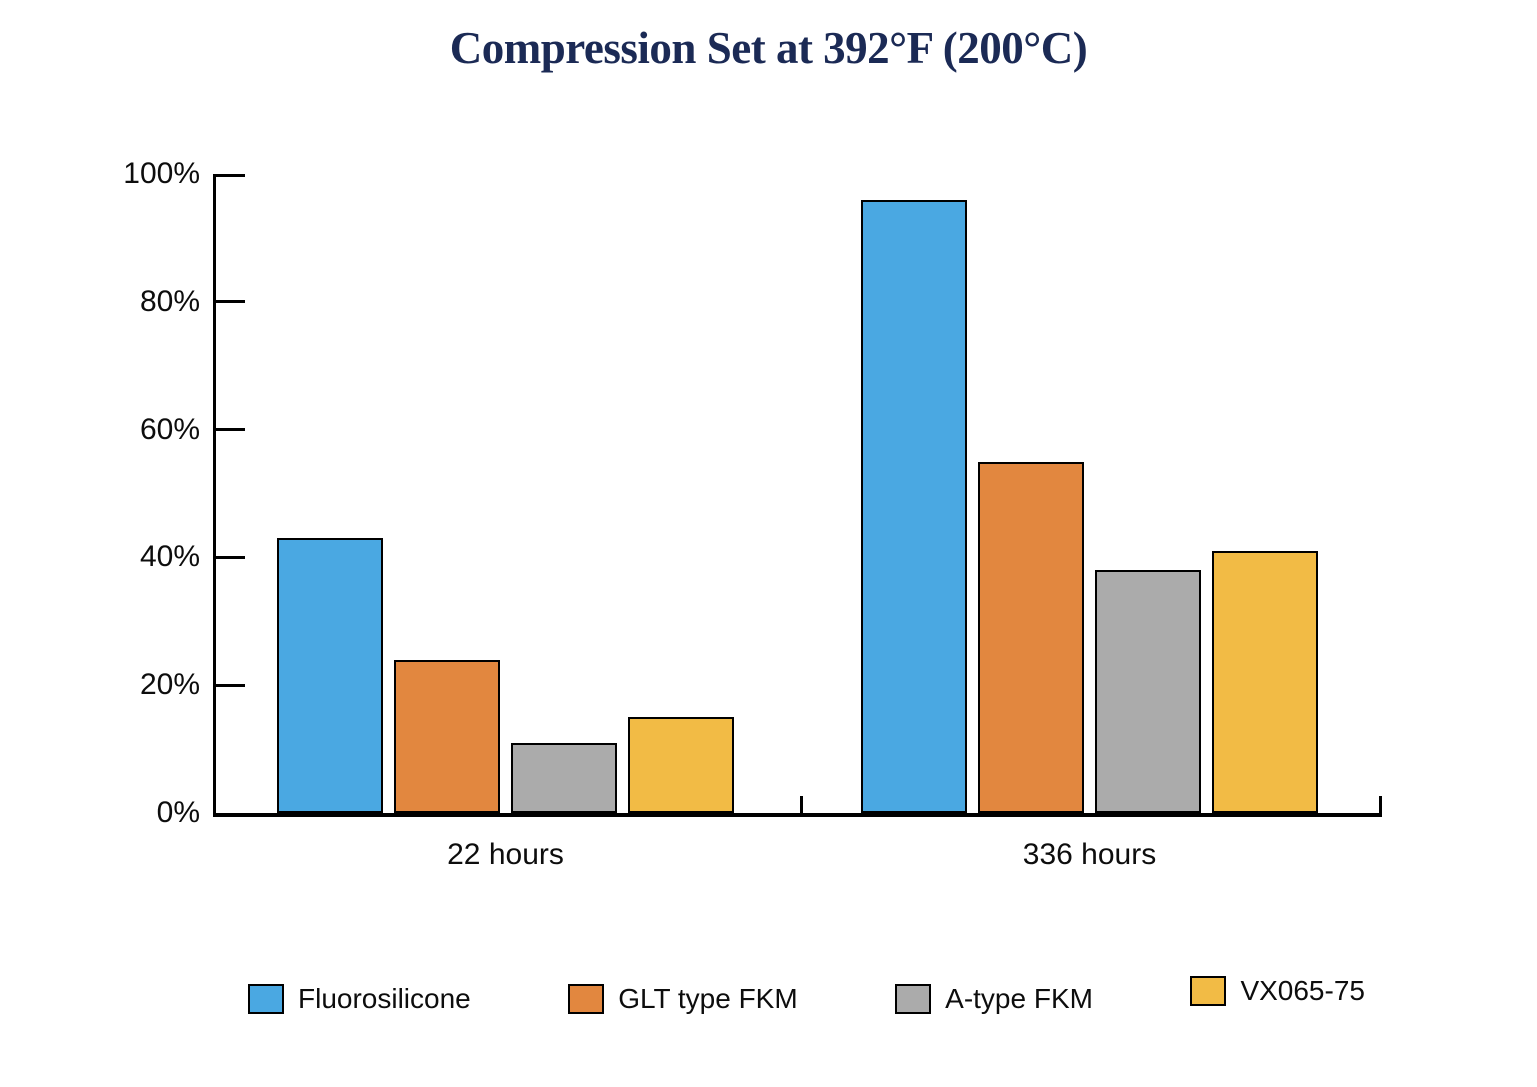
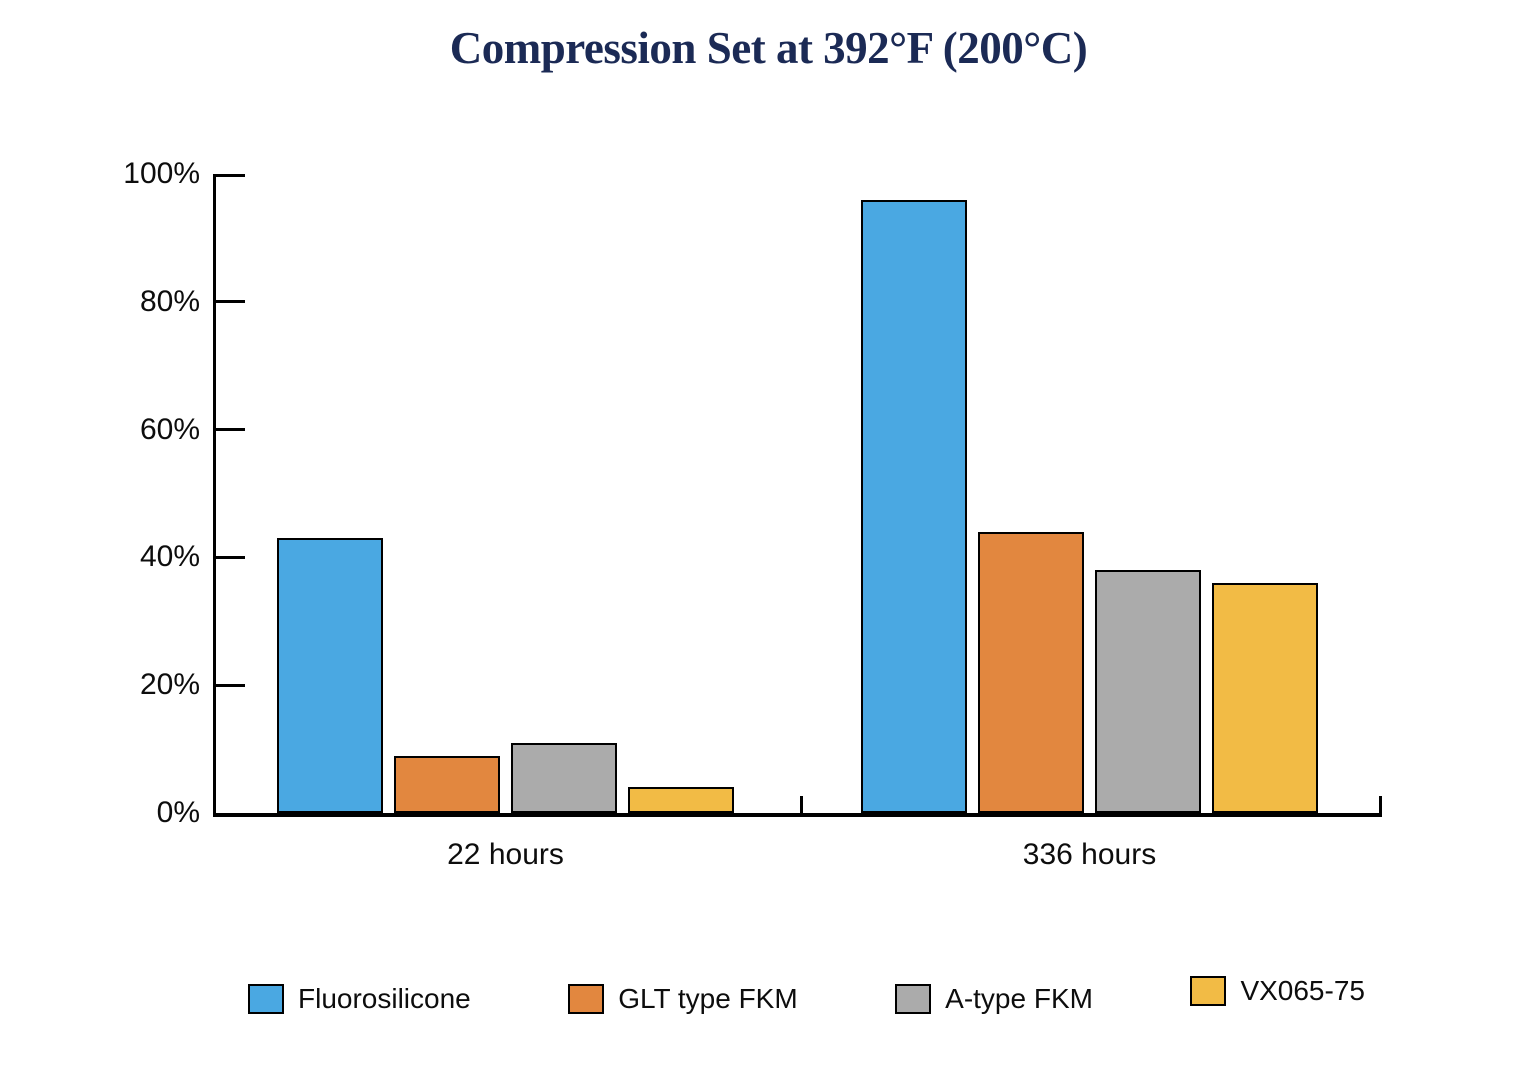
GLT type FKM/22 hours: 24% -> 9%
VX065-75/22 hours: 15% -> 4%
GLT type FKM/336 hours: 55% -> 44%
VX065-75/336 hours: 41% -> 36%
